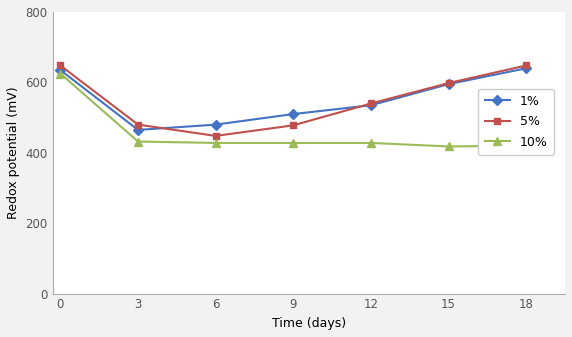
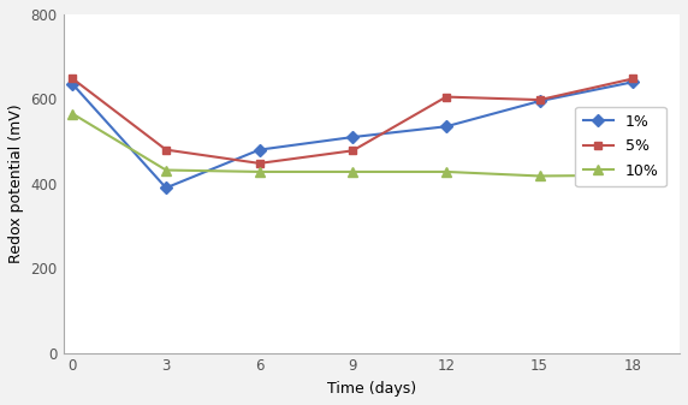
10%/0: 625 -> 565
1%/3: 465 -> 390
5%/12: 540 -> 605
